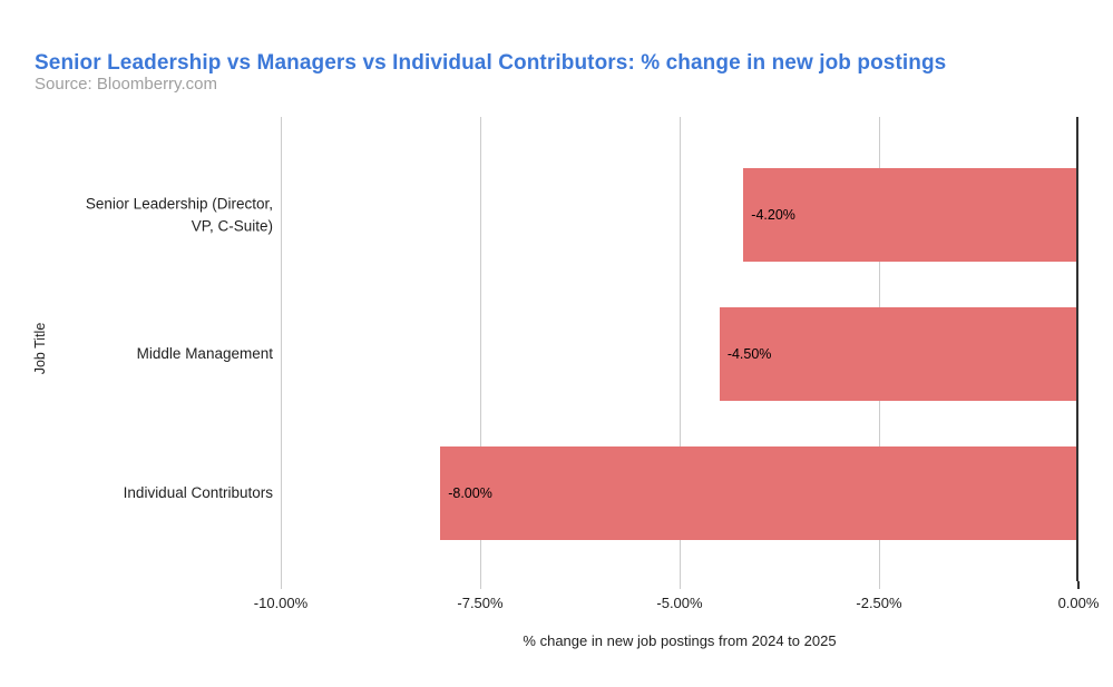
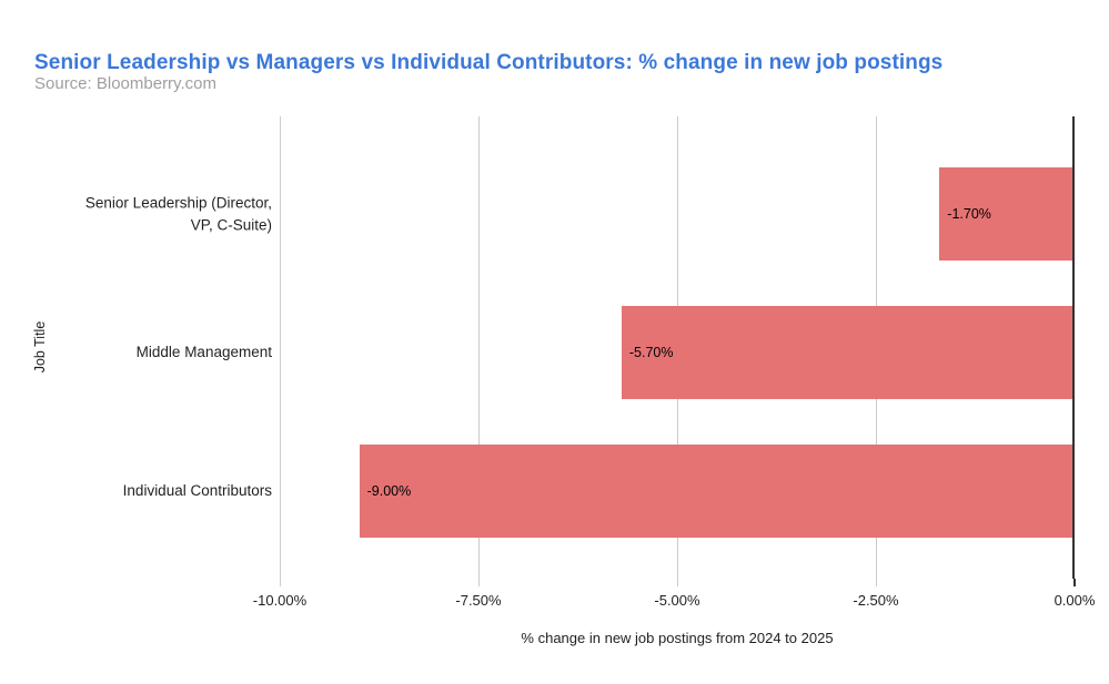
Senior Leadership (Director, VP, C-Suite): -4.20% -> -1.70%
Middle Management: -4.50% -> -5.70%
Individual Contributors: -8.00% -> -9.00%
